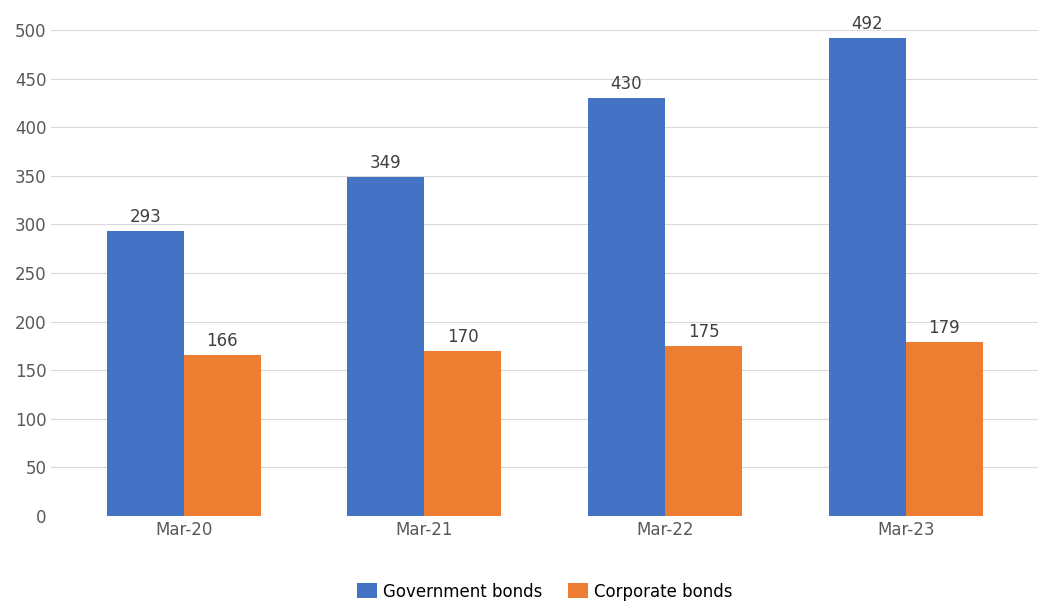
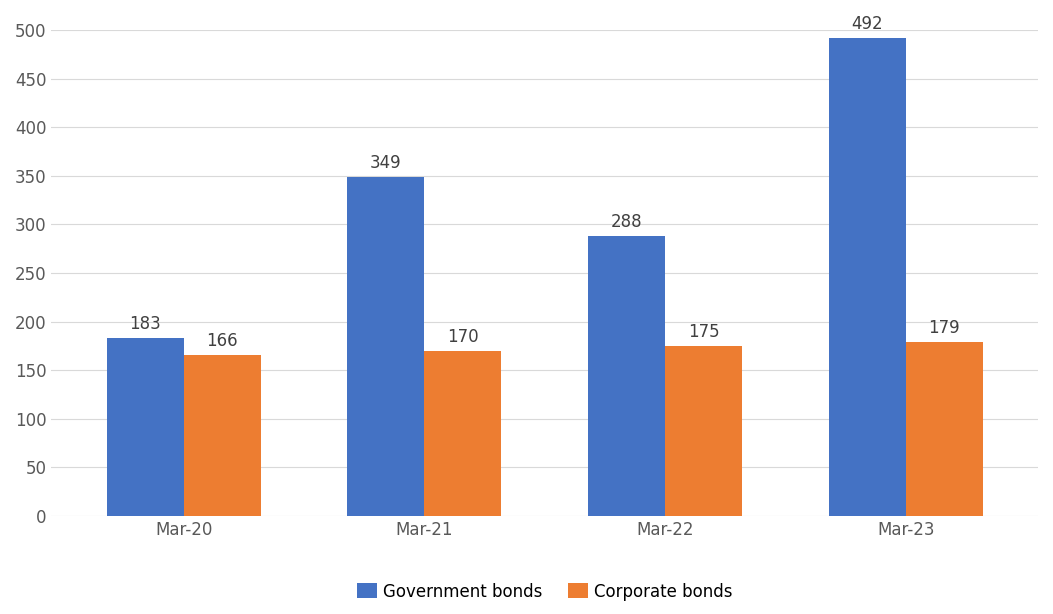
Government bonds/Mar-20: 293 -> 183
Government bonds/Mar-22: 430 -> 288
